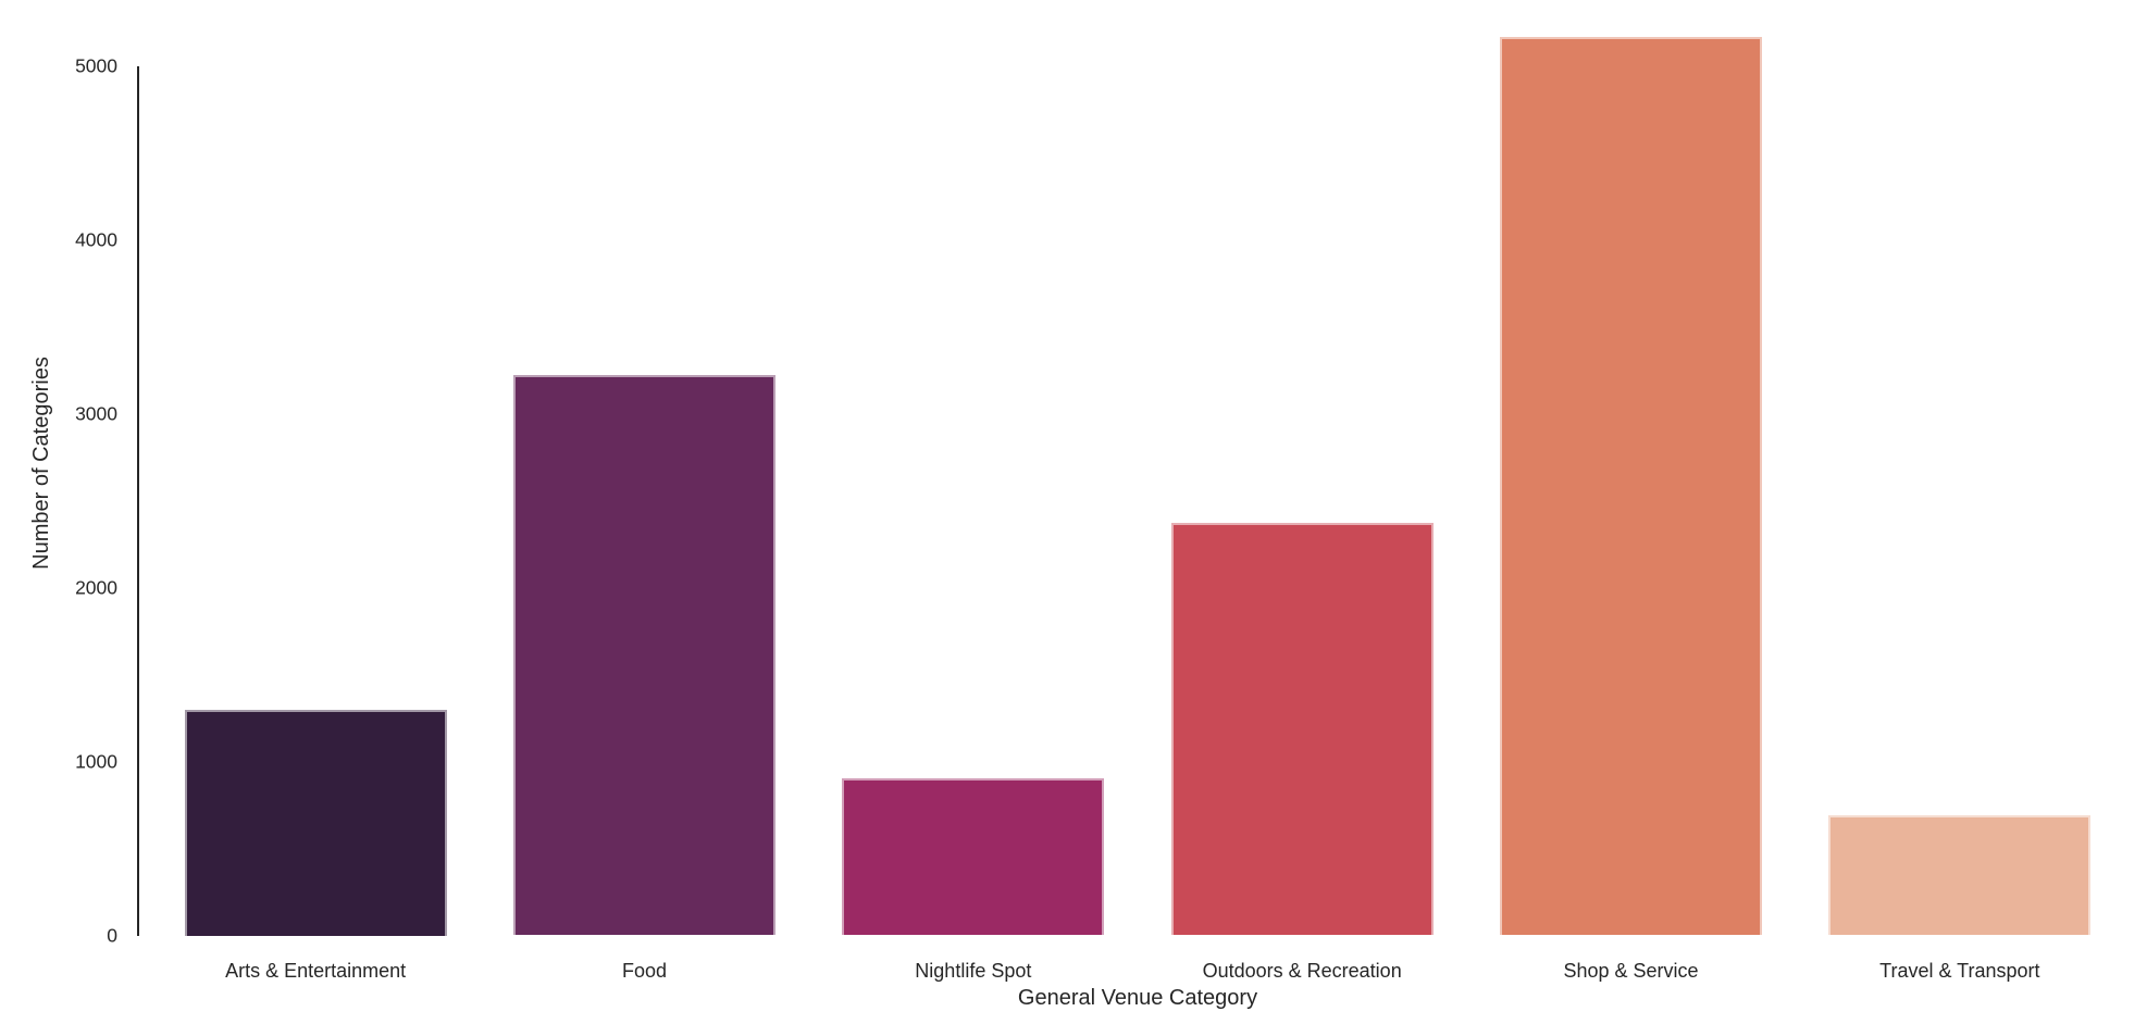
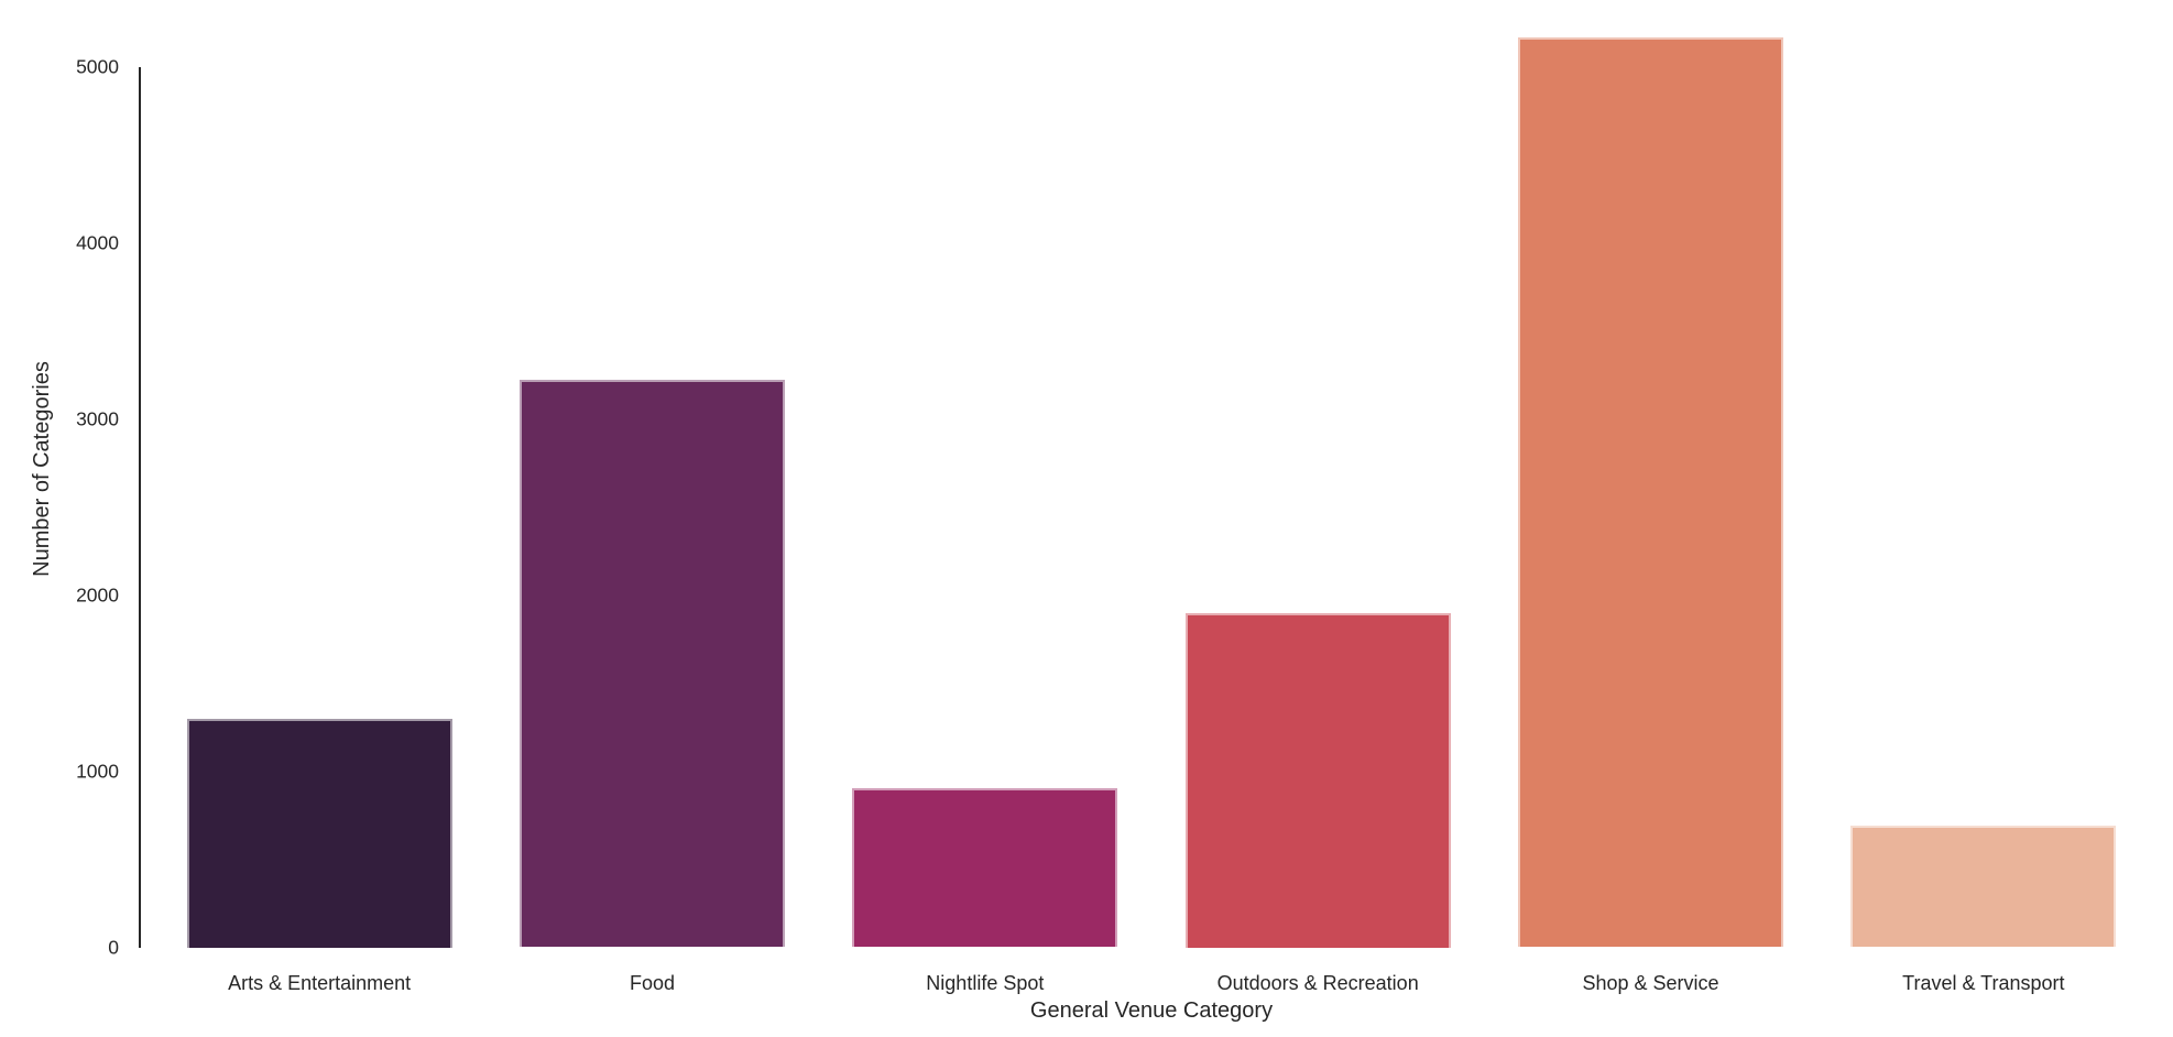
Outdoors & Recreation: 2370 -> 1900
